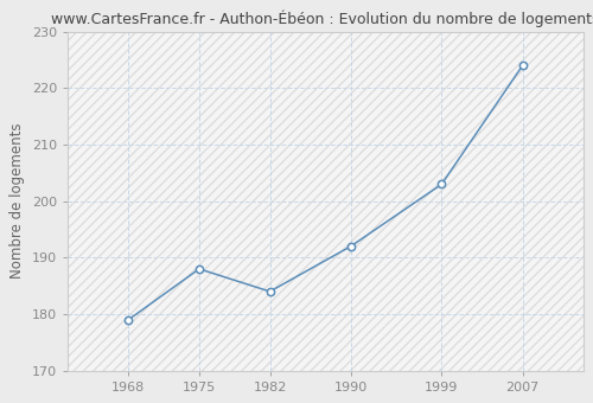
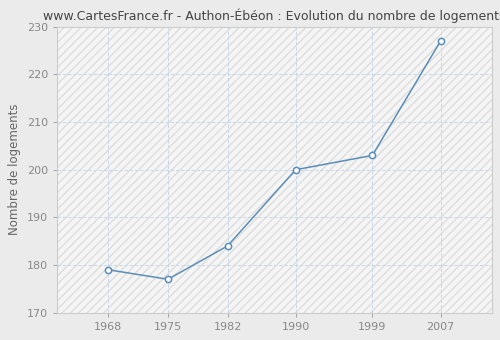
1975: 188 -> 177
1990: 192 -> 200
2007: 224 -> 227
